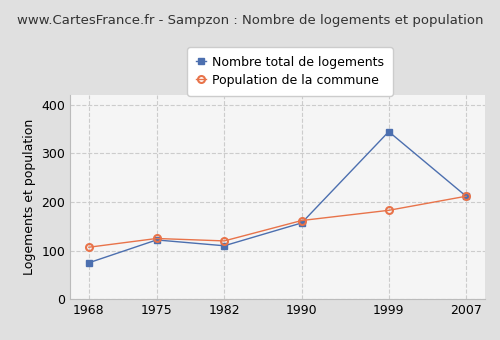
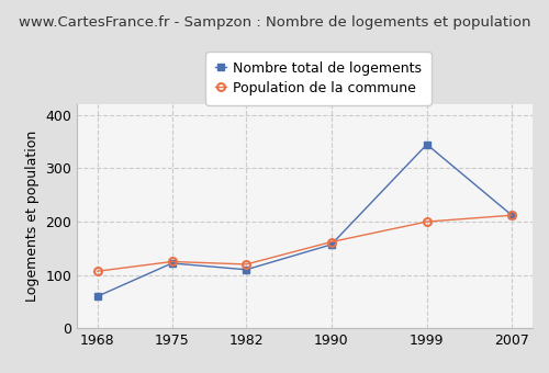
Nombre total de logements/1968: 75 -> 60
Population de la commune/1999: 183 -> 200
